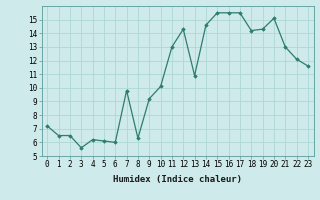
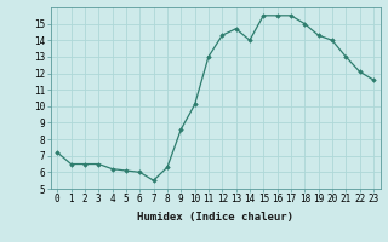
3: 5.6 -> 6.5
7: 9.8 -> 5.5
9: 9.2 -> 8.6
13: 10.9 -> 14.7
14: 14.6 -> 14.0
18: 14.2 -> 15.0
20: 15.1 -> 14.0
